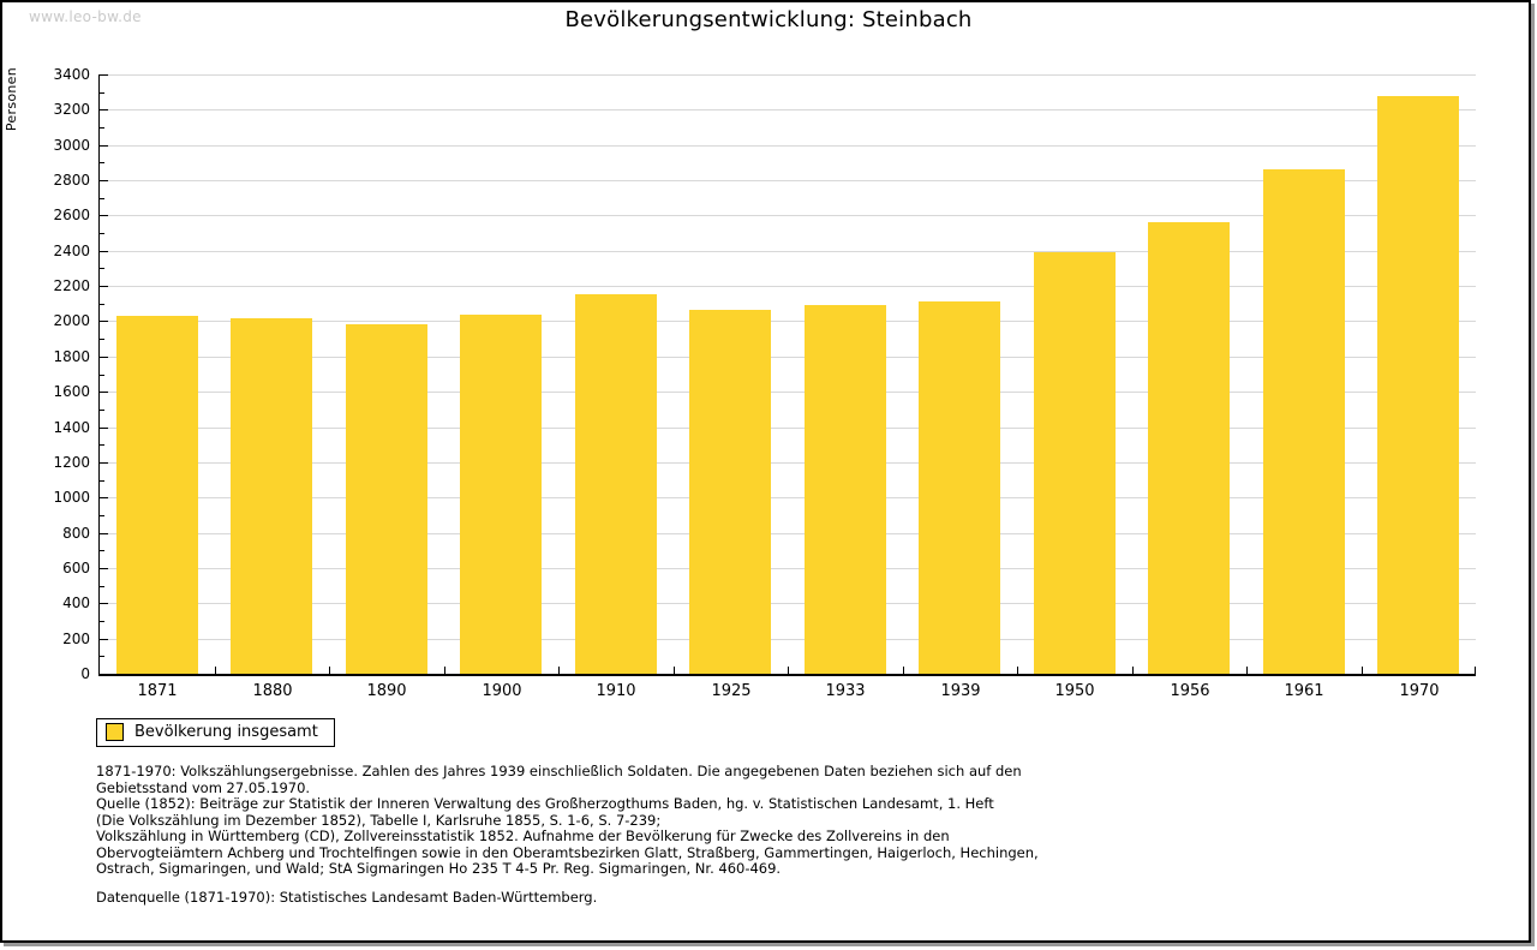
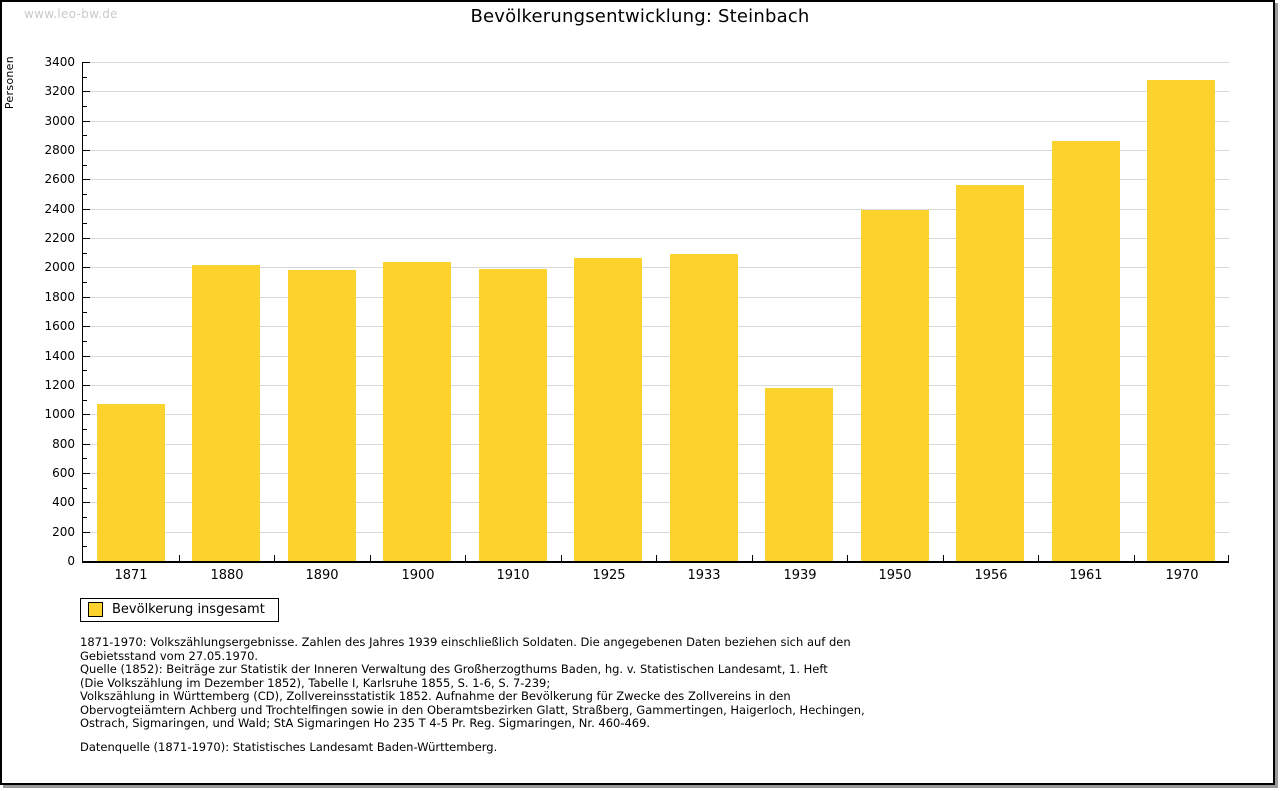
1871: 2030 -> 1070
1910: 2160 -> 1990
1939: 2120 -> 1180
